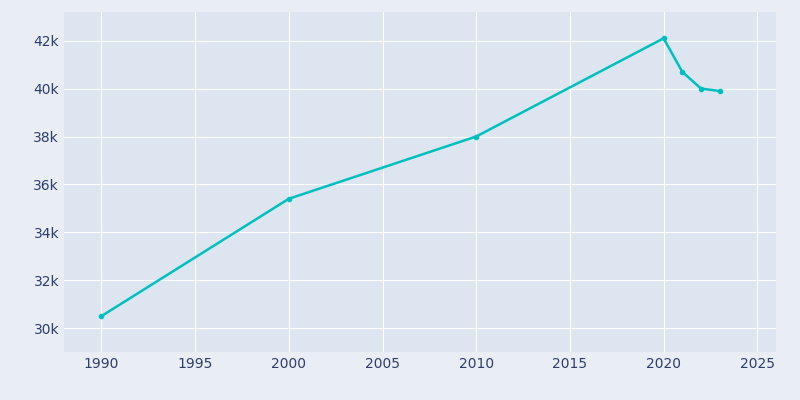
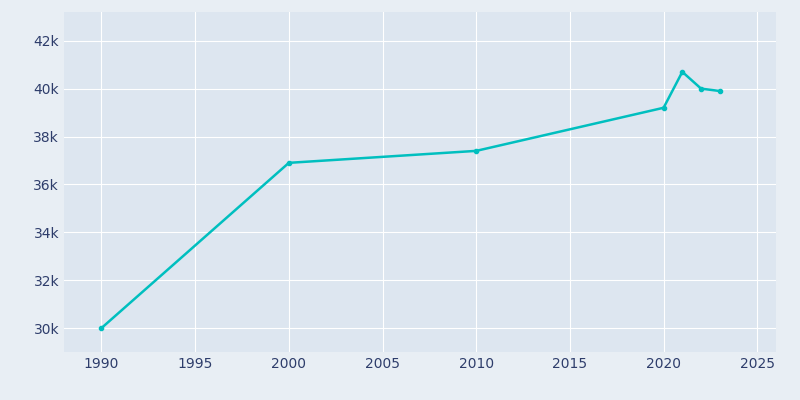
1990: 30.5k -> 30.0k
2000: 35.4k -> 36.9k
2010: 38.0k -> 37.4k
2020: 42.1k -> 39.2k
